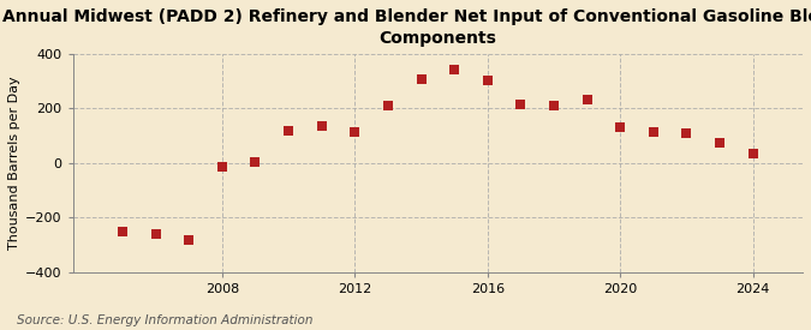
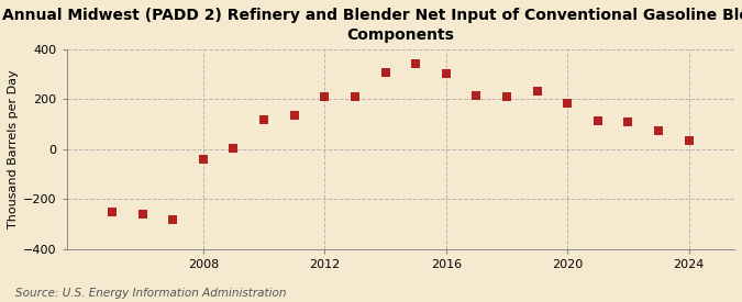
2008: -15 -> -40
2012: 115 -> 210
2020: 130 -> 185
